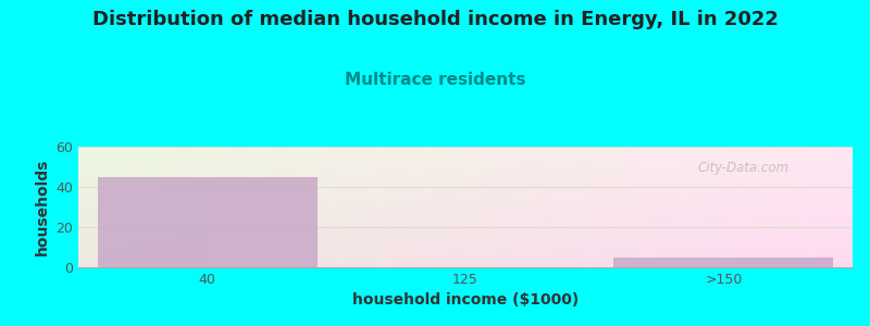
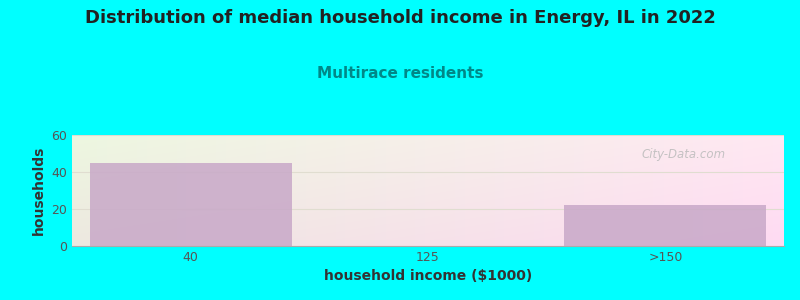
>150: 5 -> 22
